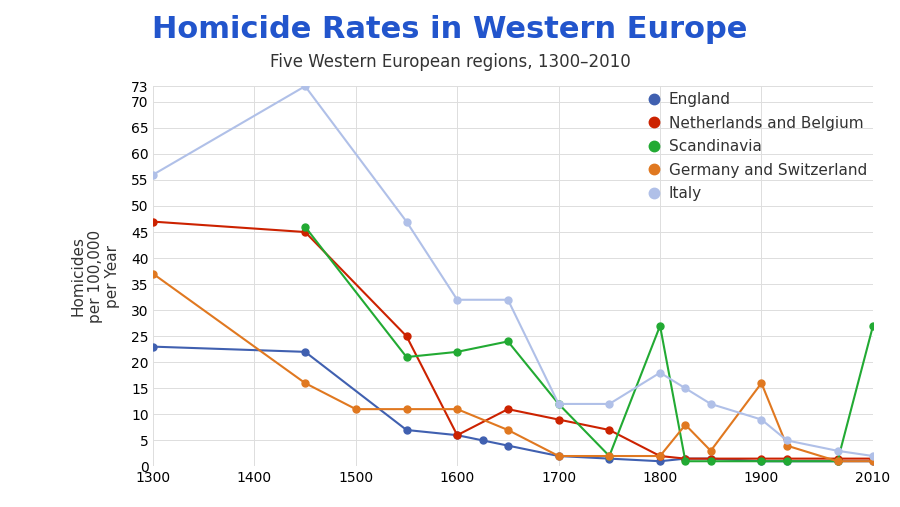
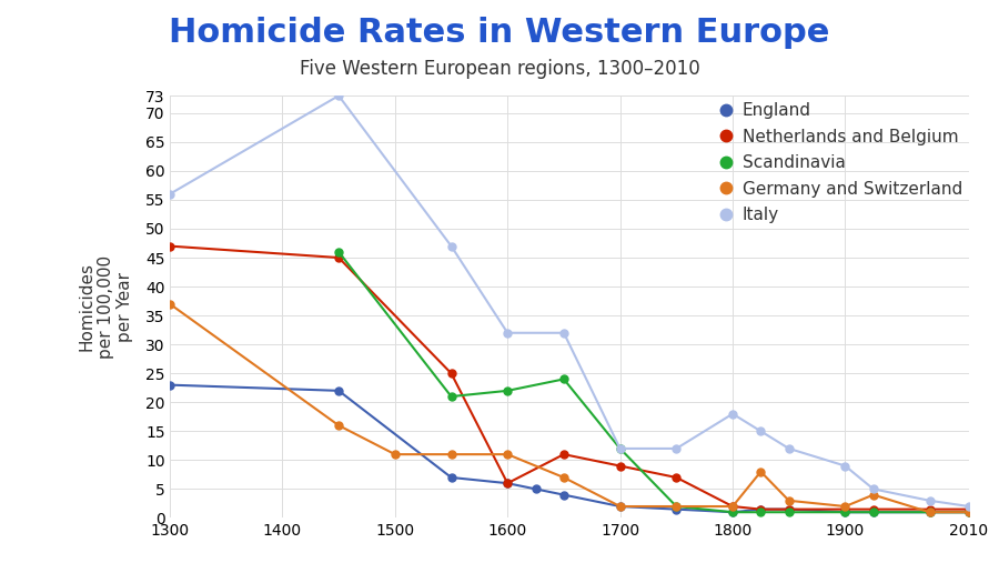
Scandinavia/1800: 27 -> 1
Germany and Switzerland/1900: 16 -> 2
Scandinavia/2010: 27 -> 1
